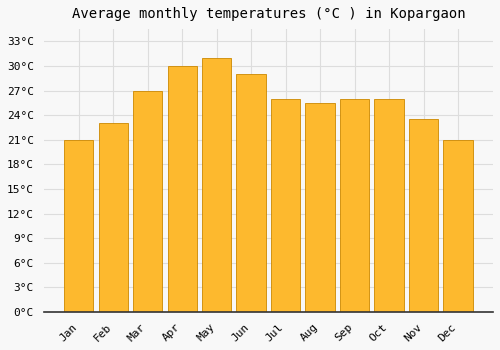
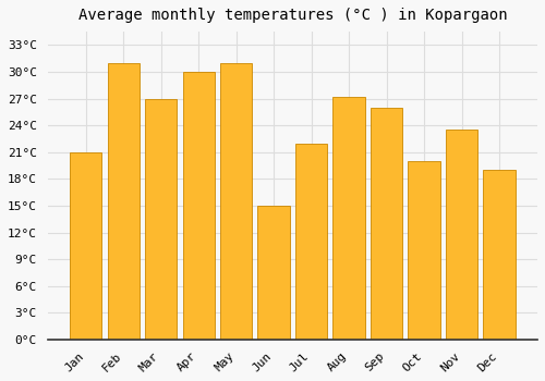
Feb: 23.0°C -> 31.0°C
Jun: 29.0°C -> 15.0°C
Jul: 26.0°C -> 22.0°C
Aug: 25.5°C -> 27.2°C
Oct: 26.0°C -> 20.0°C
Dec: 21.0°C -> 19.0°C
